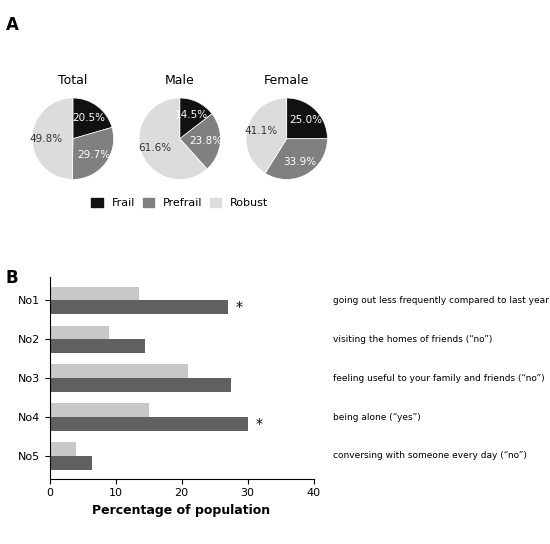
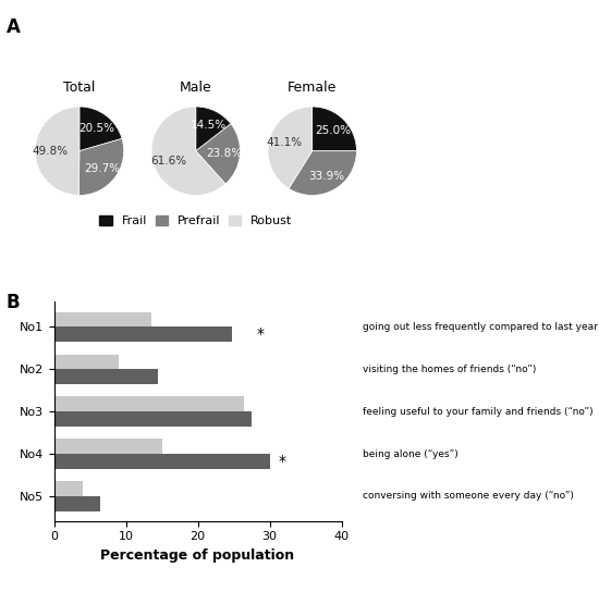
Female/No1: 27.0 -> 24.8
Male/No3: 21.0 -> 26.4
